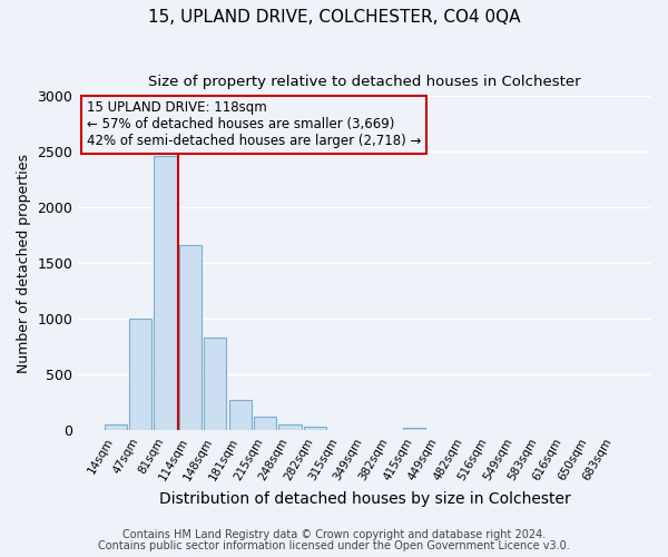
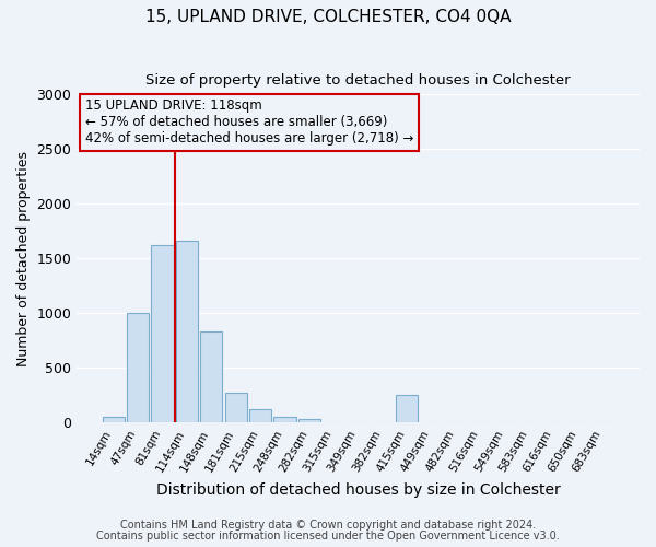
81sqm: 2460 -> 1620
415sqm: 20 -> 250
